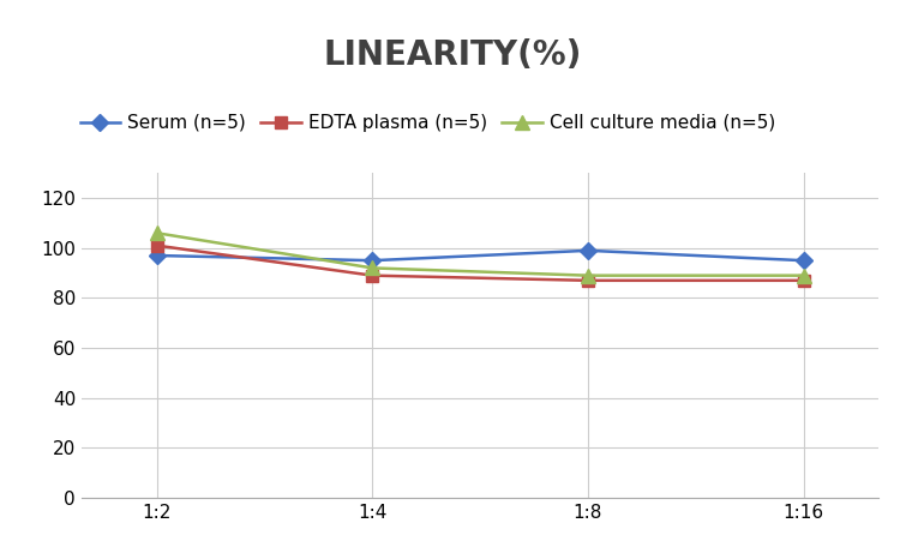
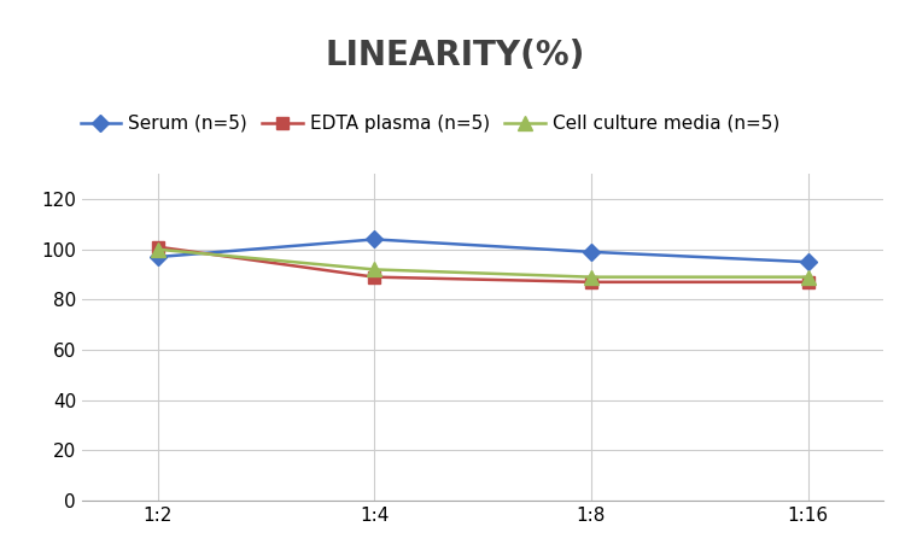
Cell culture media (n=5)/1:2: 106 -> 100
Serum (n=5)/1:4: 95 -> 104
